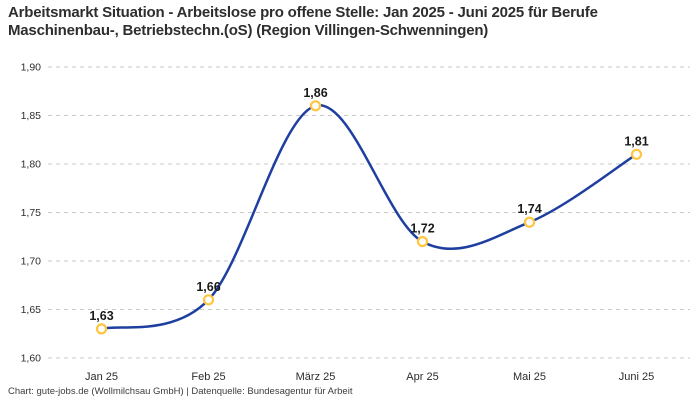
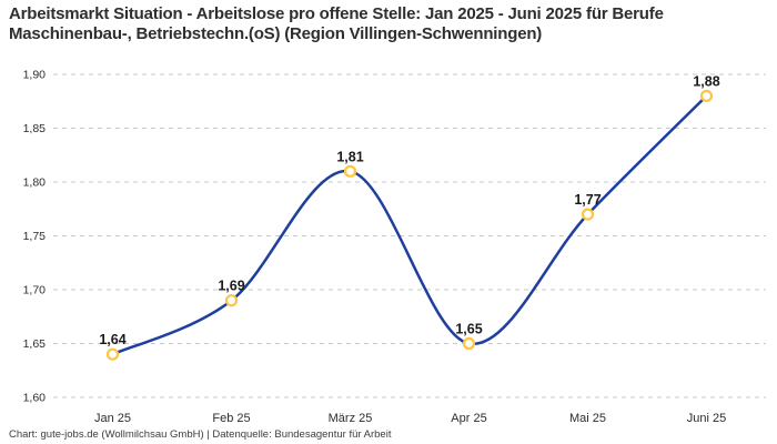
Jan 25: 1,63 -> 1,64
Feb 25: 1,66 -> 1,69
März 25: 1,86 -> 1,81
Apr 25: 1,72 -> 1,65
Mai 25: 1,74 -> 1,77
Juni 25: 1,81 -> 1,88
